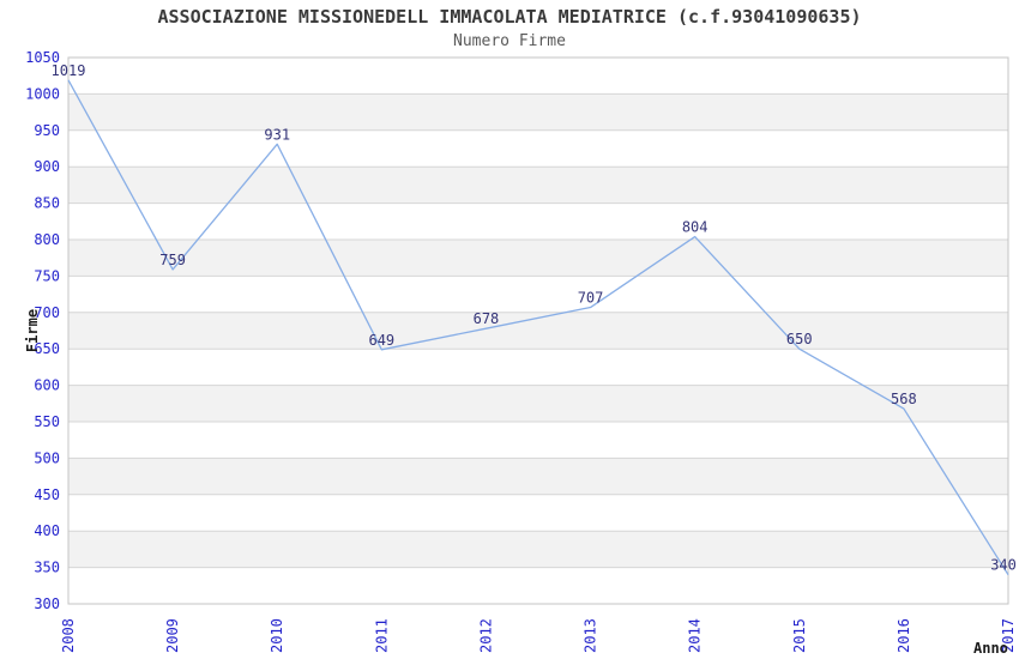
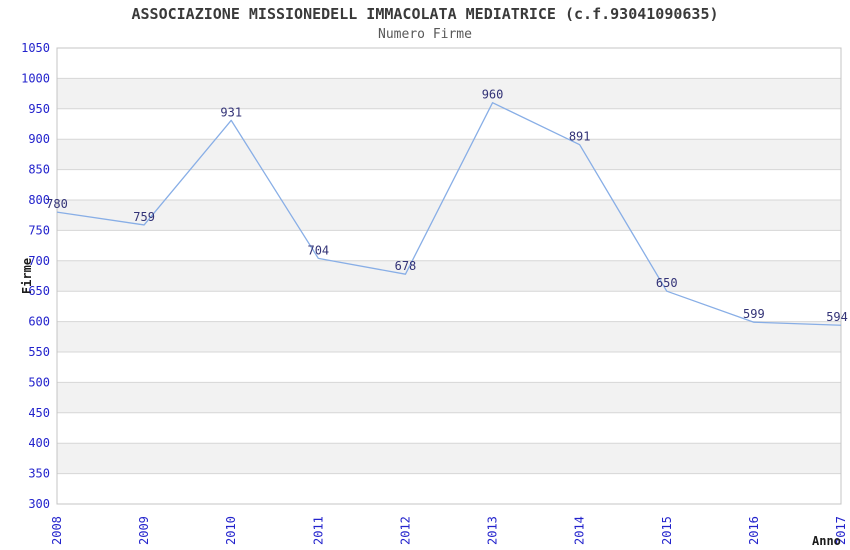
2008: 1019 -> 780
2011: 649 -> 704
2013: 707 -> 960
2014: 804 -> 891
2016: 568 -> 599
2017: 340 -> 594
